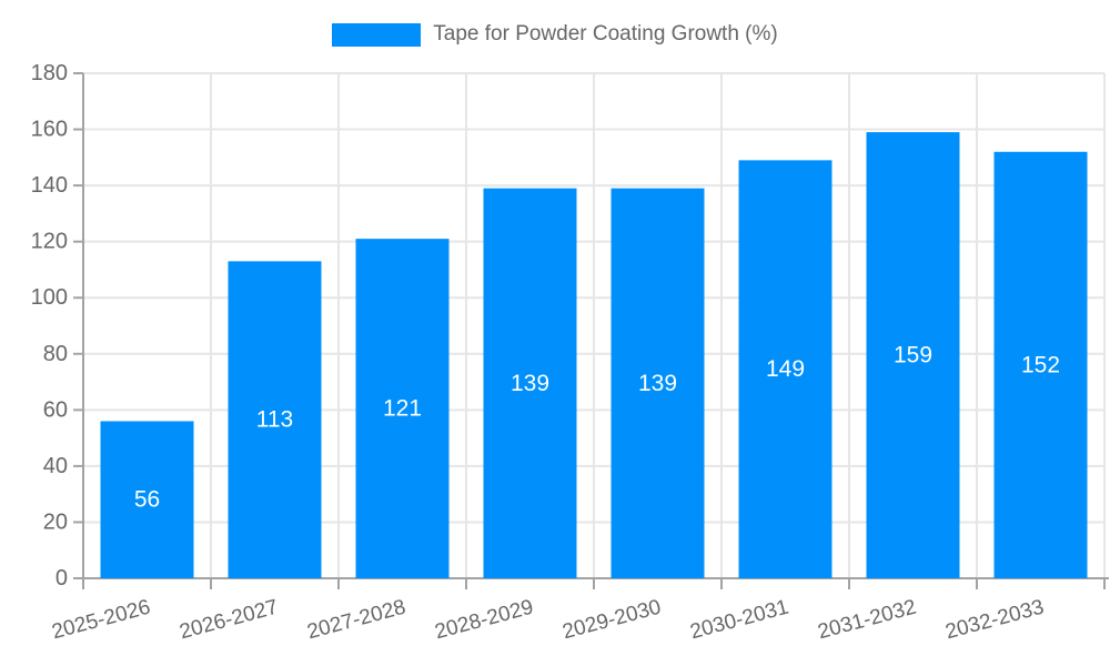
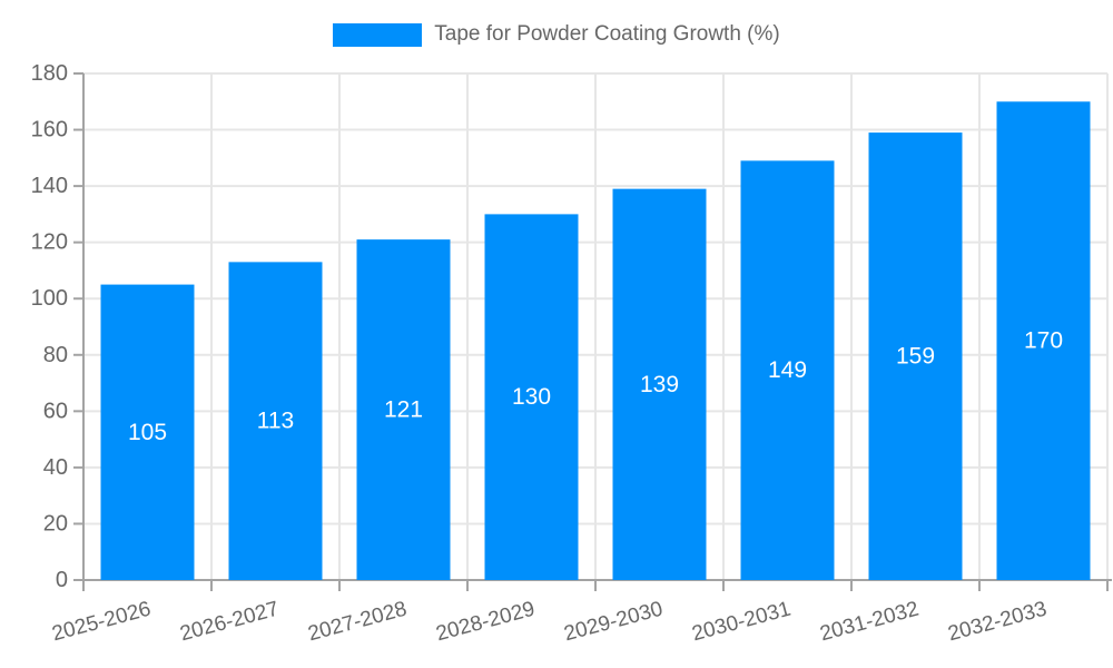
2025-2026: 56 -> 105
2028-2029: 139 -> 130
2032-2033: 152 -> 170
